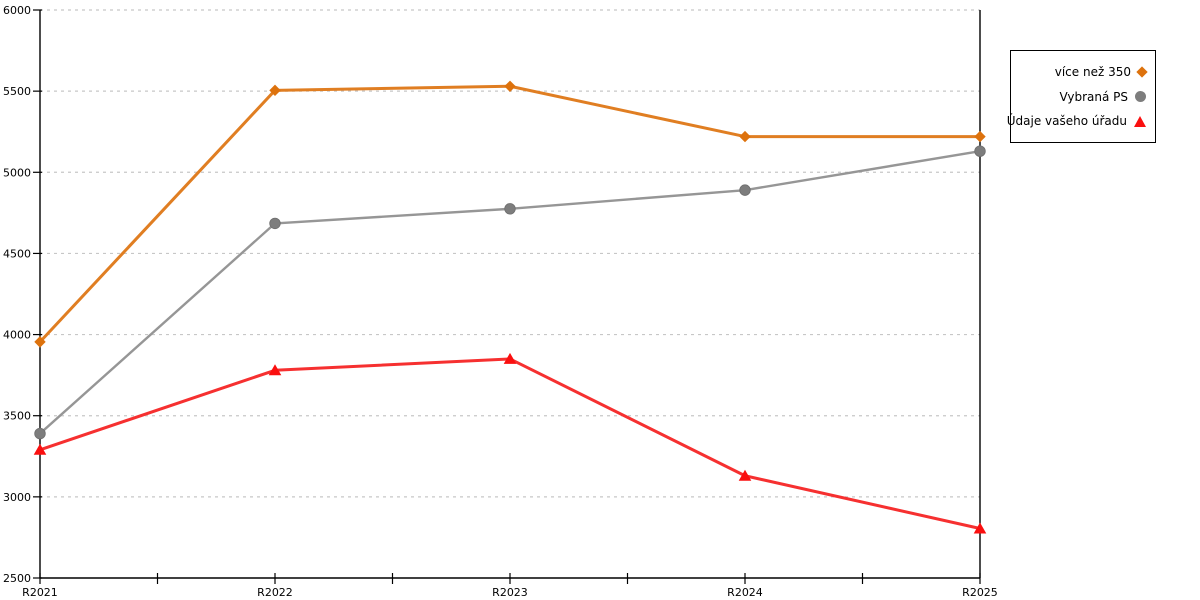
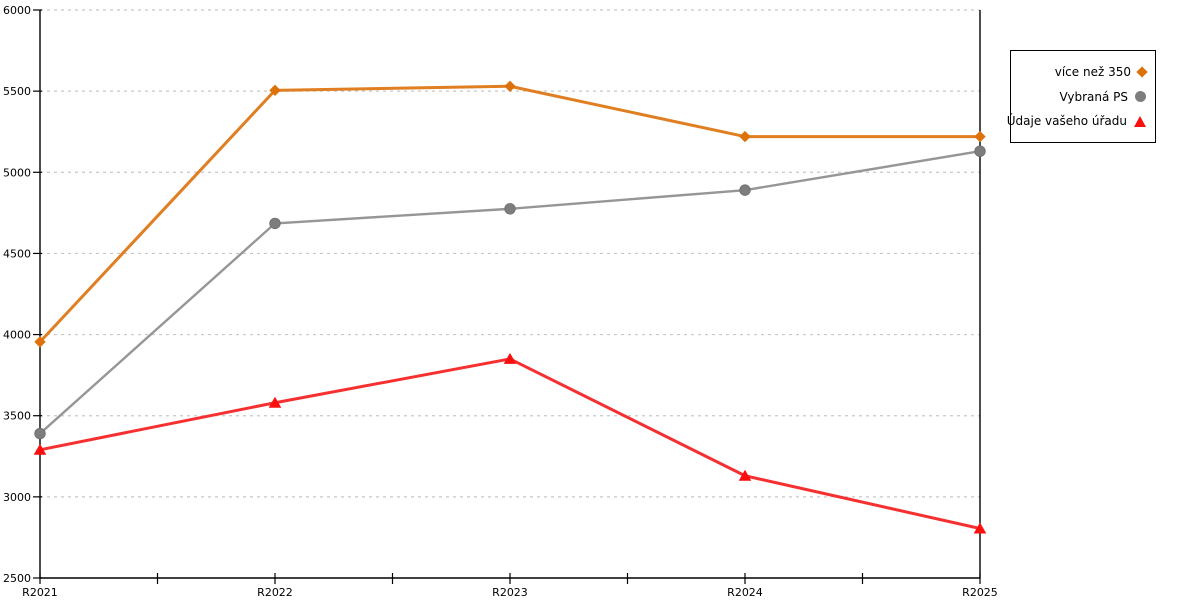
Údaje vašeho úřadu/R2022: 3780 -> 3580
